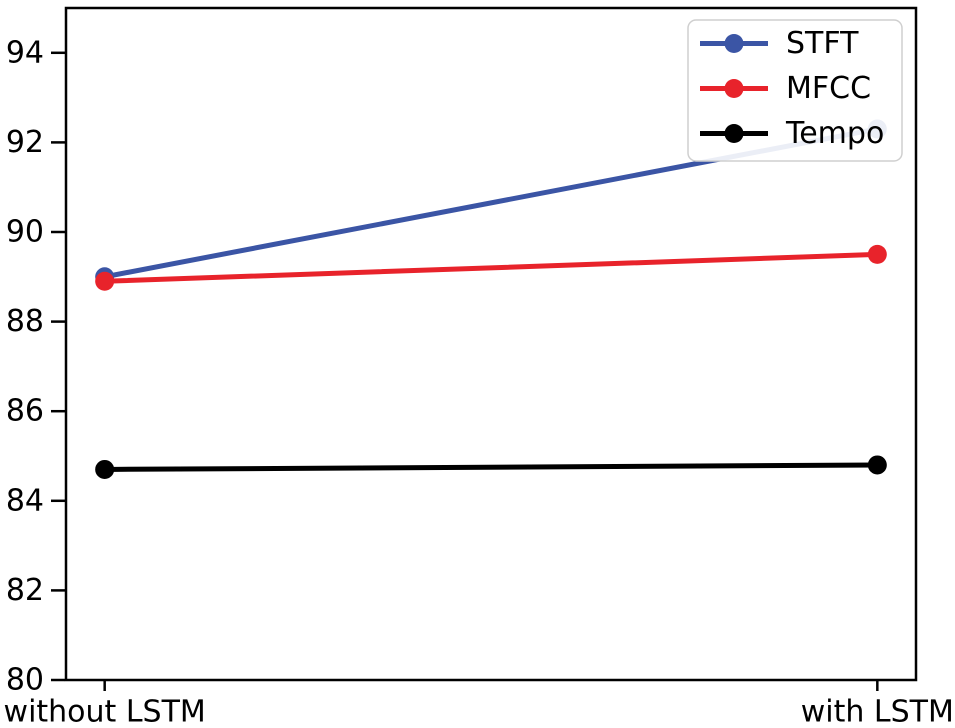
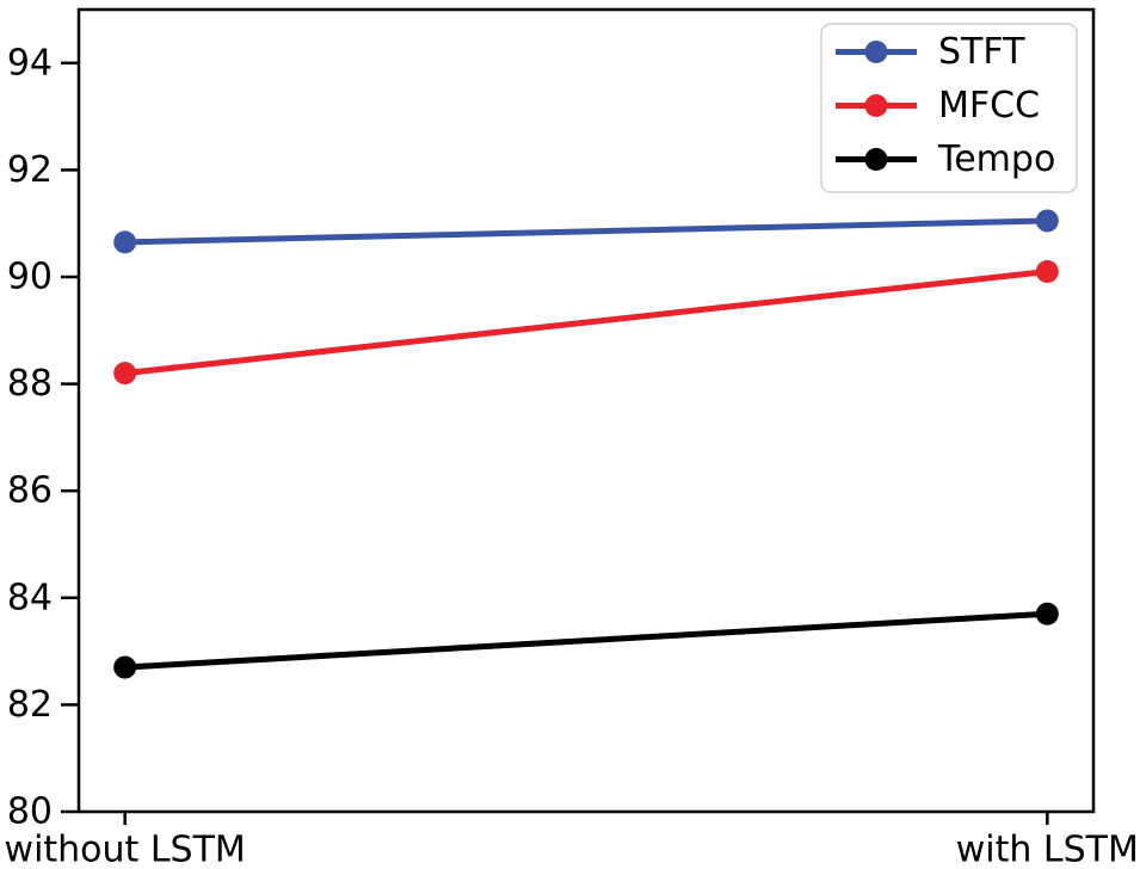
STFT/without LSTM: 89.0 -> 90.7
MFCC/without LSTM: 88.9 -> 88.2
Tempo/without LSTM: 84.7 -> 82.7
STFT/with LSTM: 92.3 -> 91.0
MFCC/with LSTM: 89.5 -> 90.1
Tempo/with LSTM: 84.8 -> 83.7
